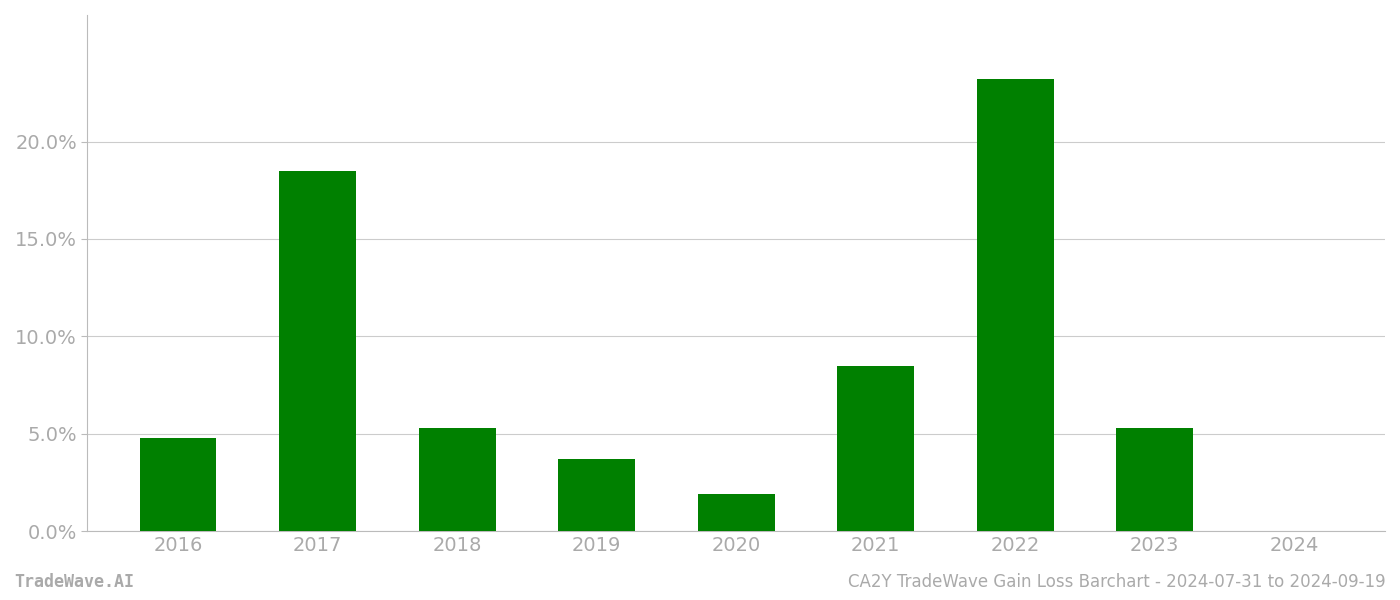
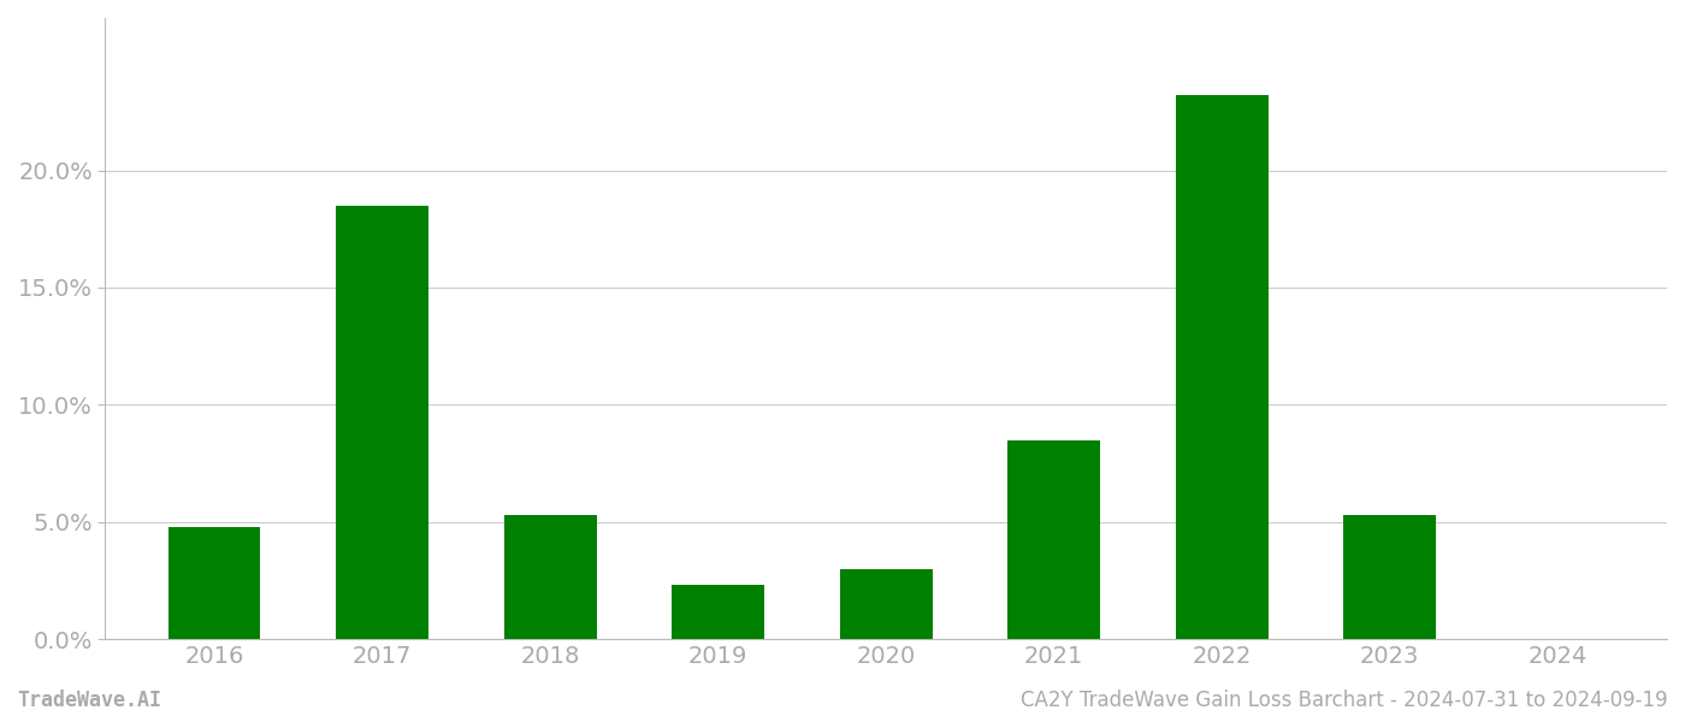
2019: 3.7% -> 2.3%
2020: 1.9% -> 3.0%
